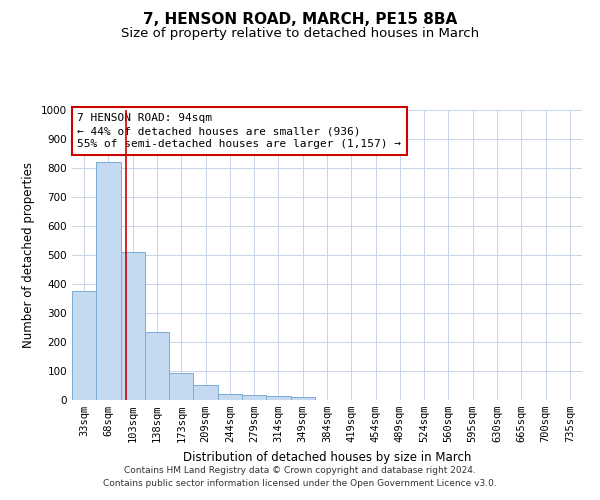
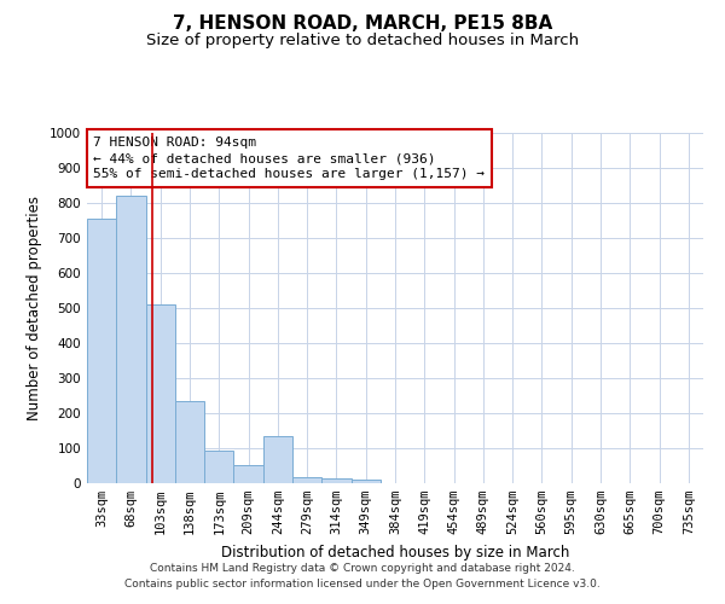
33sqm: 375 -> 755
244sqm: 20 -> 135
